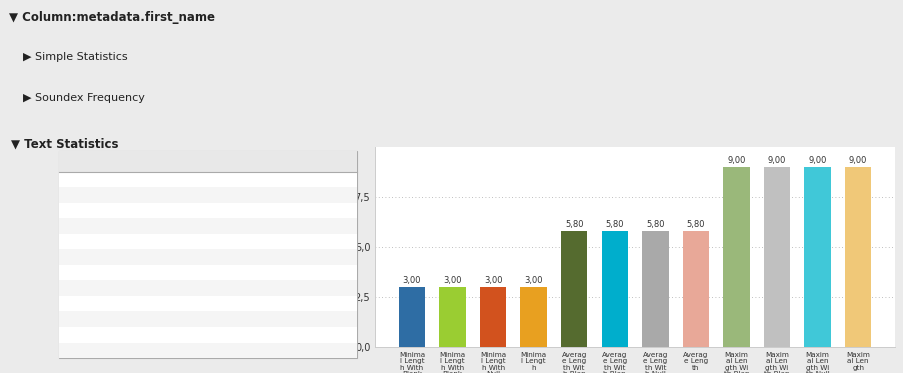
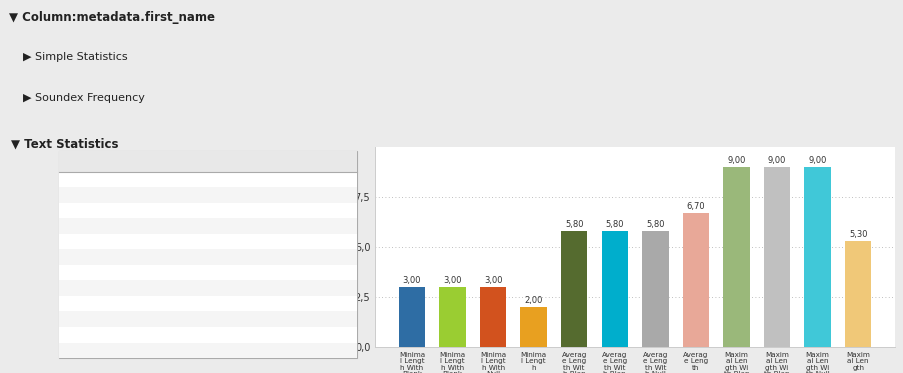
Minima l Lengt h: 3,00 -> 2,00
Averag e Leng th: 5,80 -> 6,70
Maxim al Len gth: 9,00 -> 5,30
